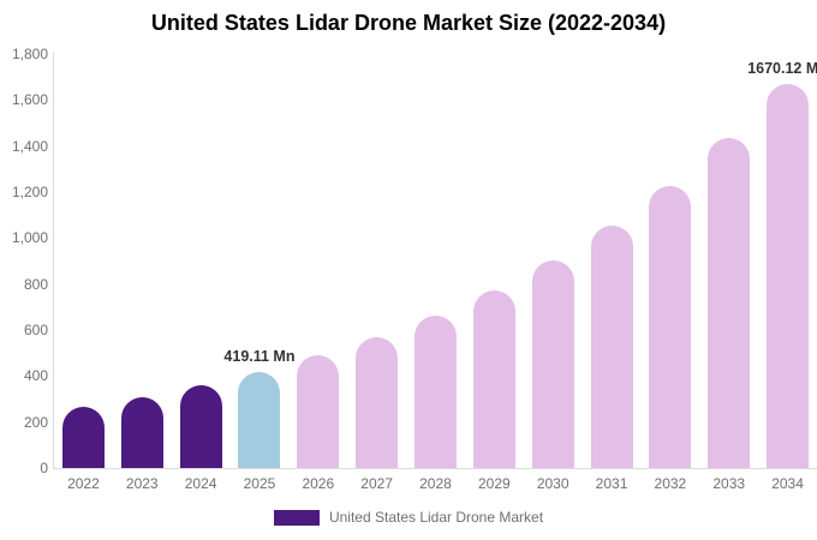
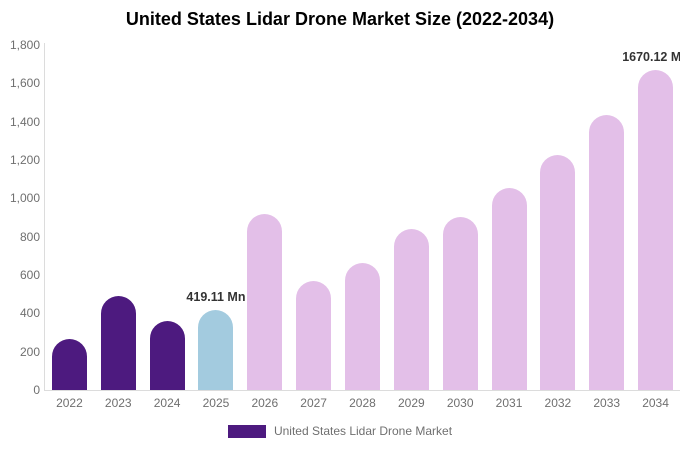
2023: 310 -> 490
2026: 490 -> 920
2029: 770 -> 840
